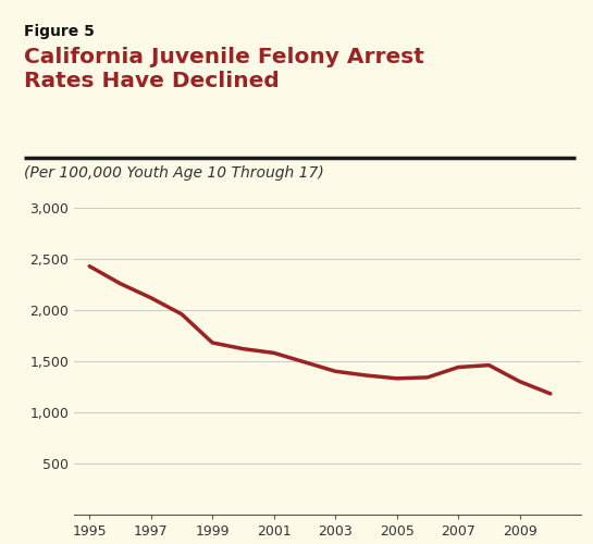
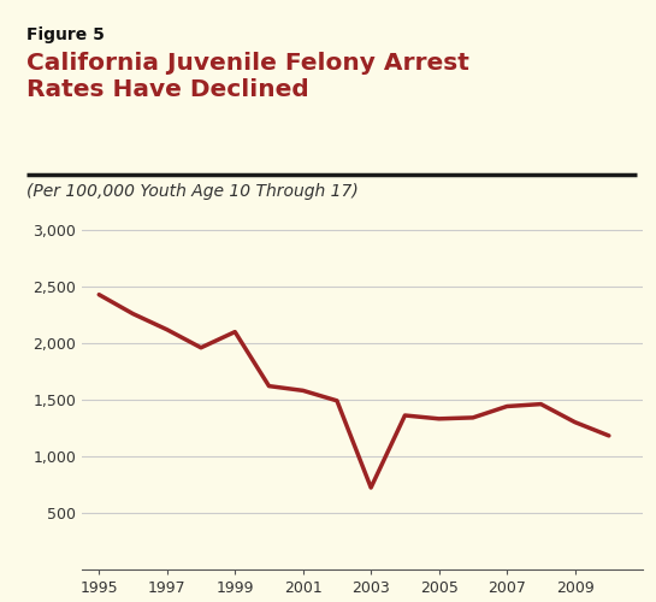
1999: 1,680 -> 2,100
2003: 1,400 -> 720
